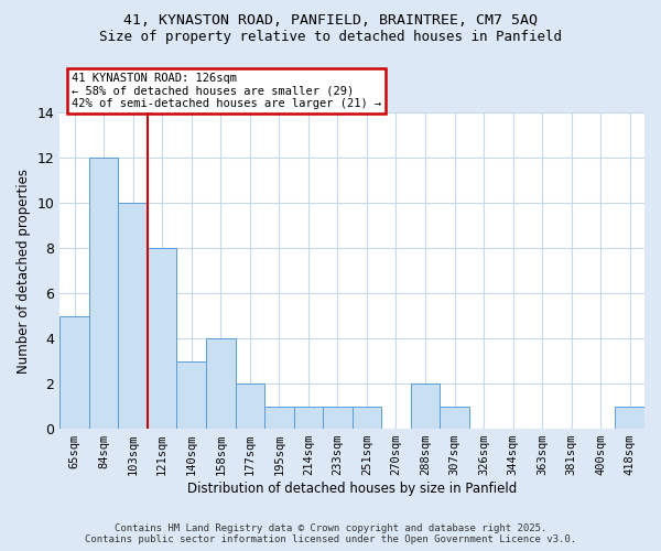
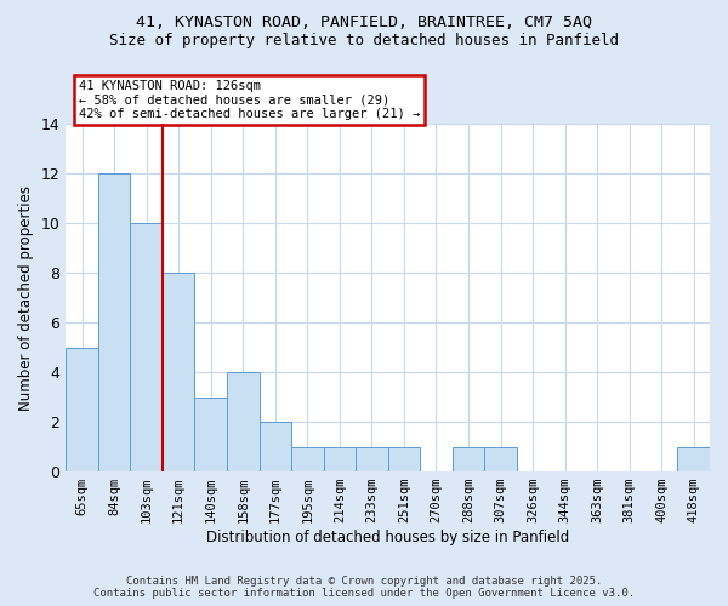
288sqm: 2 -> 1
